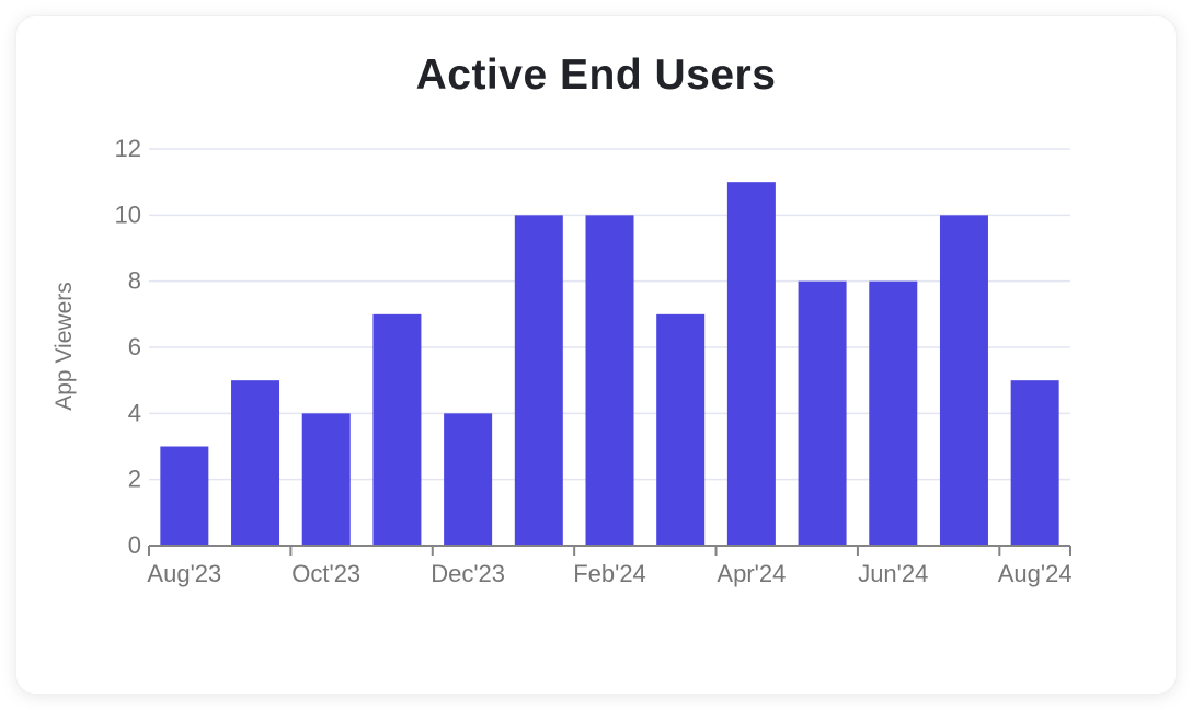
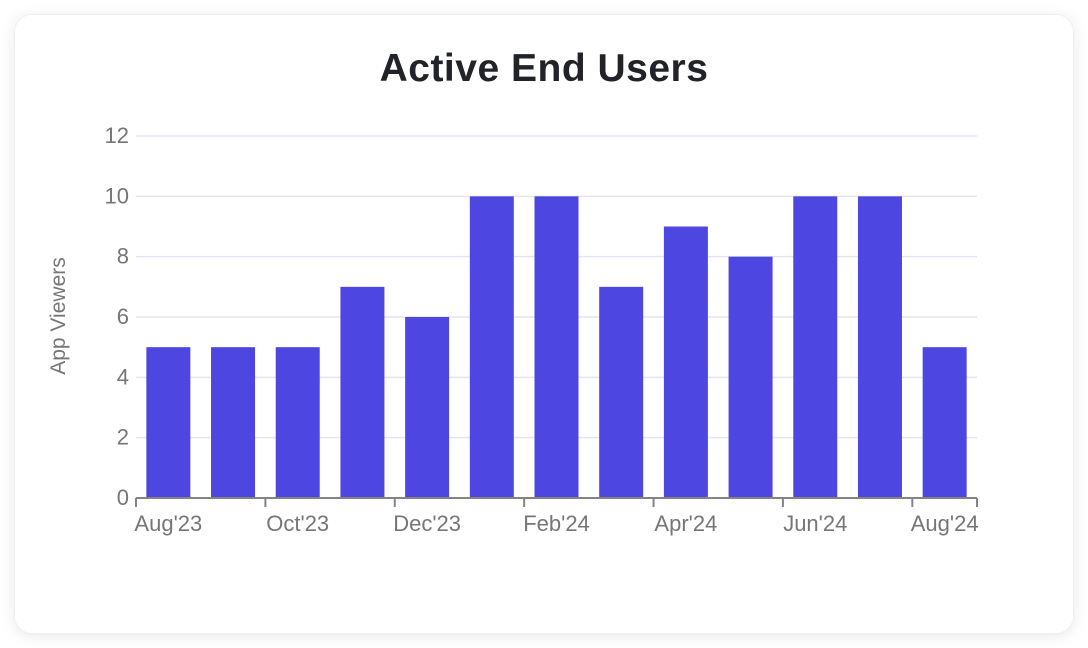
Aug'23: 3 -> 5
Oct'23: 4 -> 5
Dec'23: 4 -> 6
Apr'24: 11 -> 9
Jun'24: 8 -> 10
